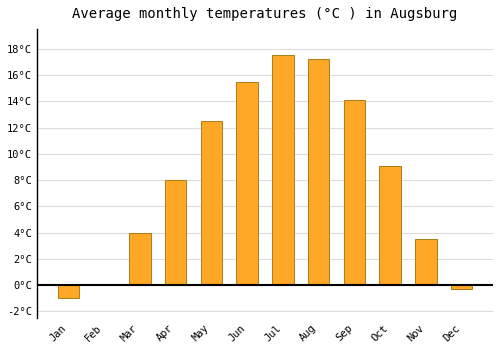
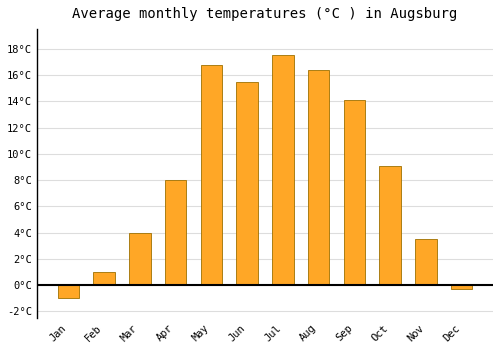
Feb: 0.1°C -> 1.0°C
May: 12.5°C -> 16.8°C
Aug: 17.2°C -> 16.4°C
